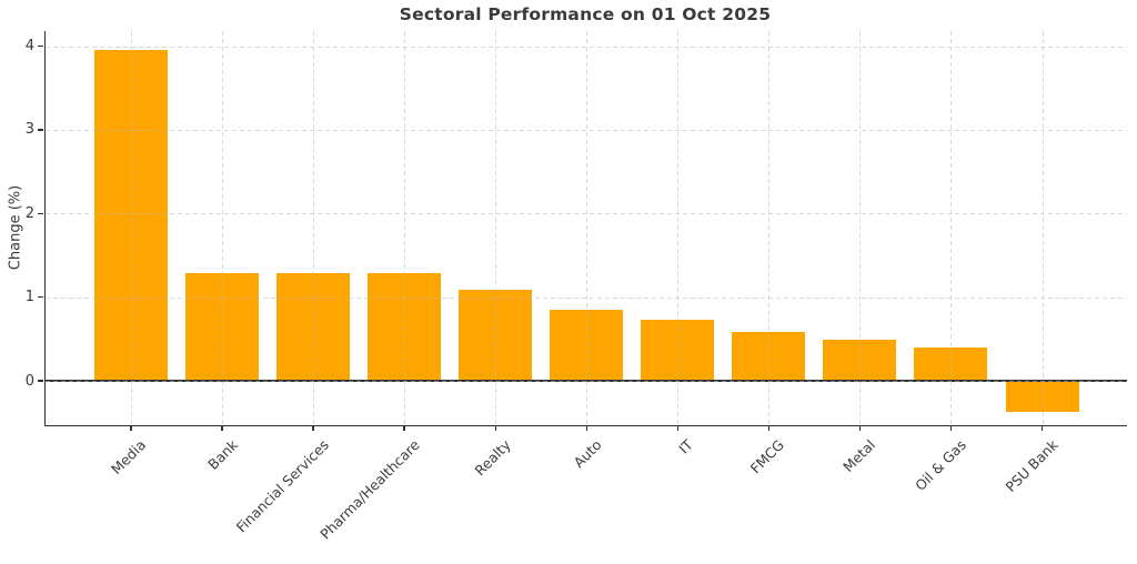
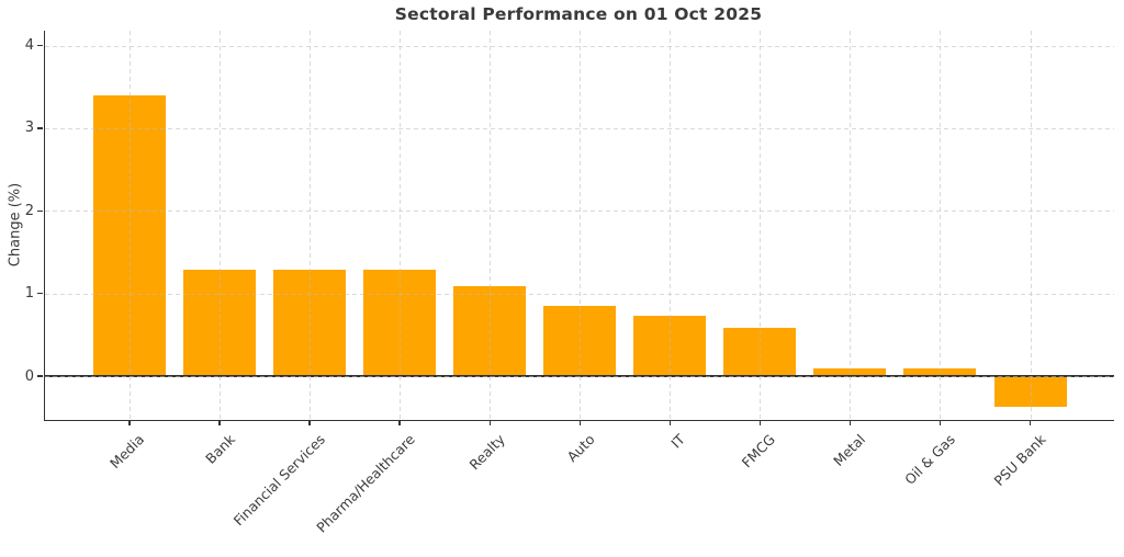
Media: 4.0 -> 3.4
Metal: 0.5 -> 0.1
Oil & Gas: 0.4 -> 0.1
